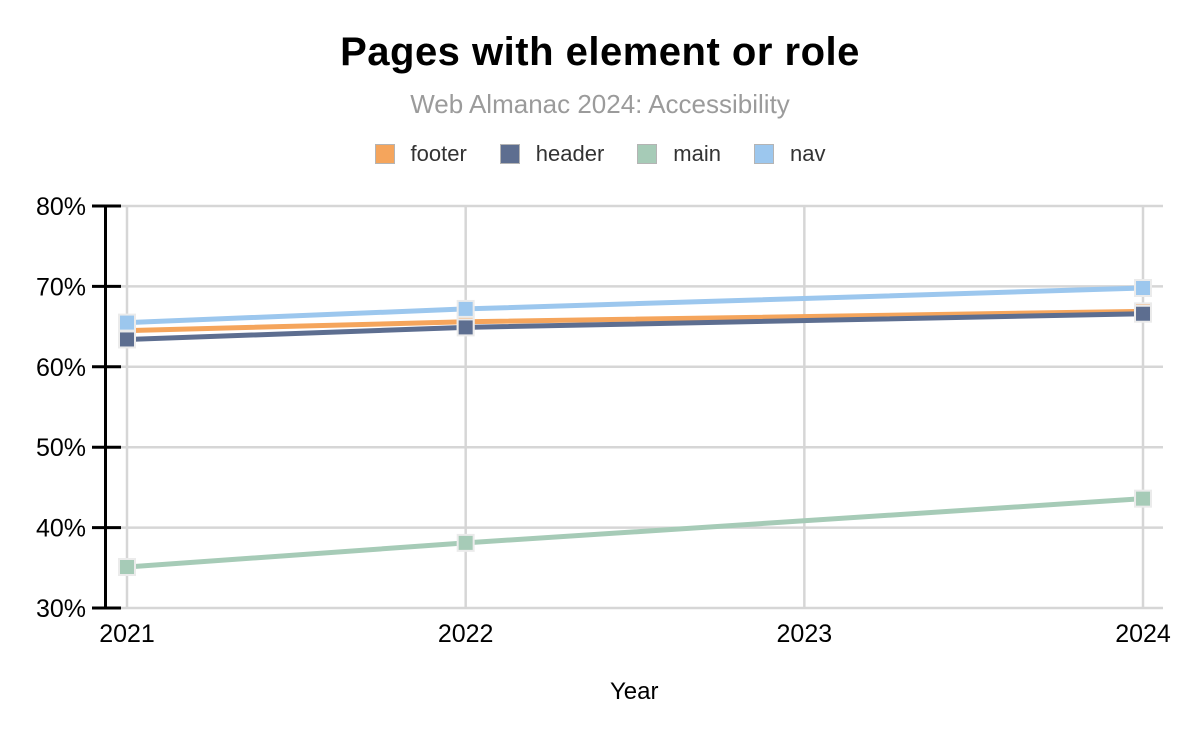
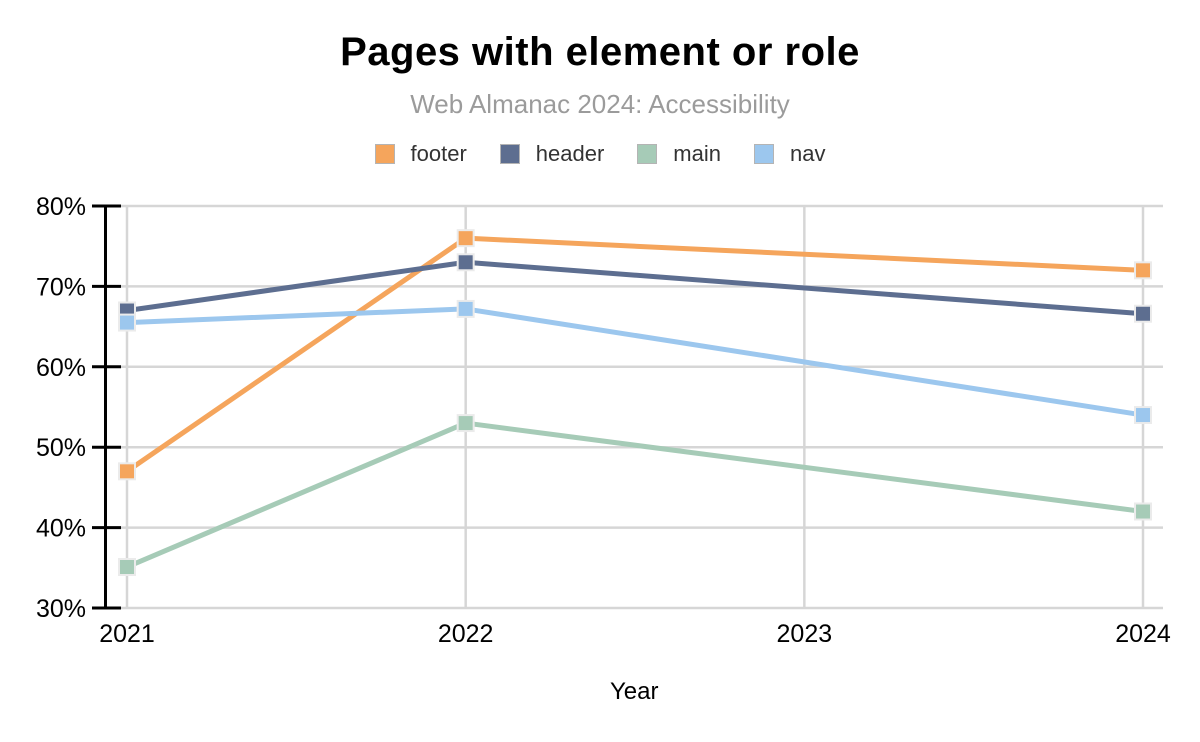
footer/2021: 64% -> 47%
header/2021: 63% -> 67%
footer/2022: 66% -> 76%
header/2022: 65% -> 73%
main/2022: 38% -> 53%
footer/2024: 67% -> 72%
main/2024: 44% -> 42%
nav/2024: 70% -> 54%
